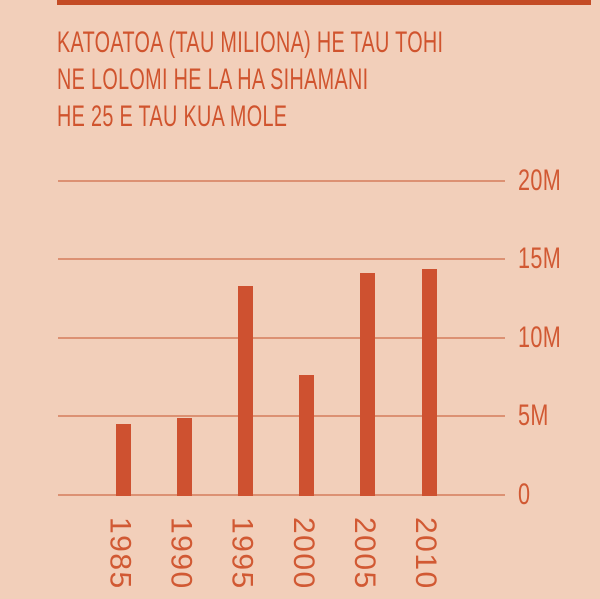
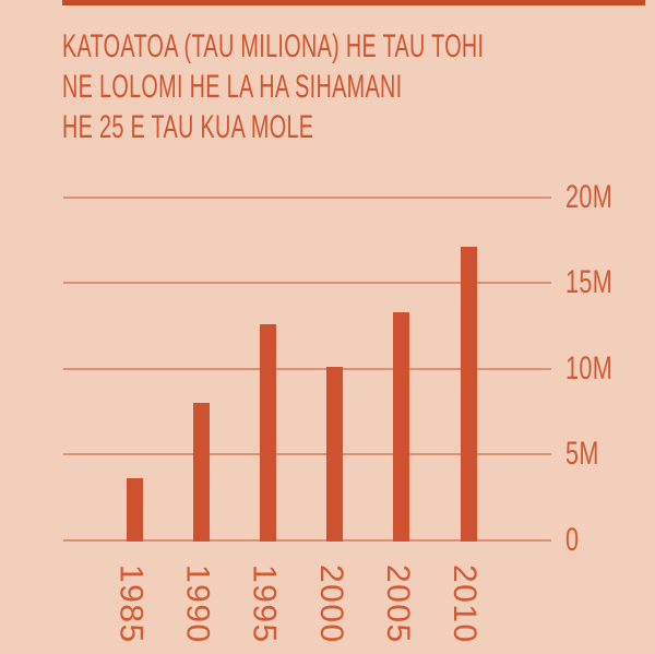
1985: 4.5M -> 3.6M
1990: 4.9M -> 8.0M
1995: 13.3M -> 12.6M
2000: 7.6M -> 10.1M
2005: 14.1M -> 13.3M
2010: 14.4M -> 17.1M
